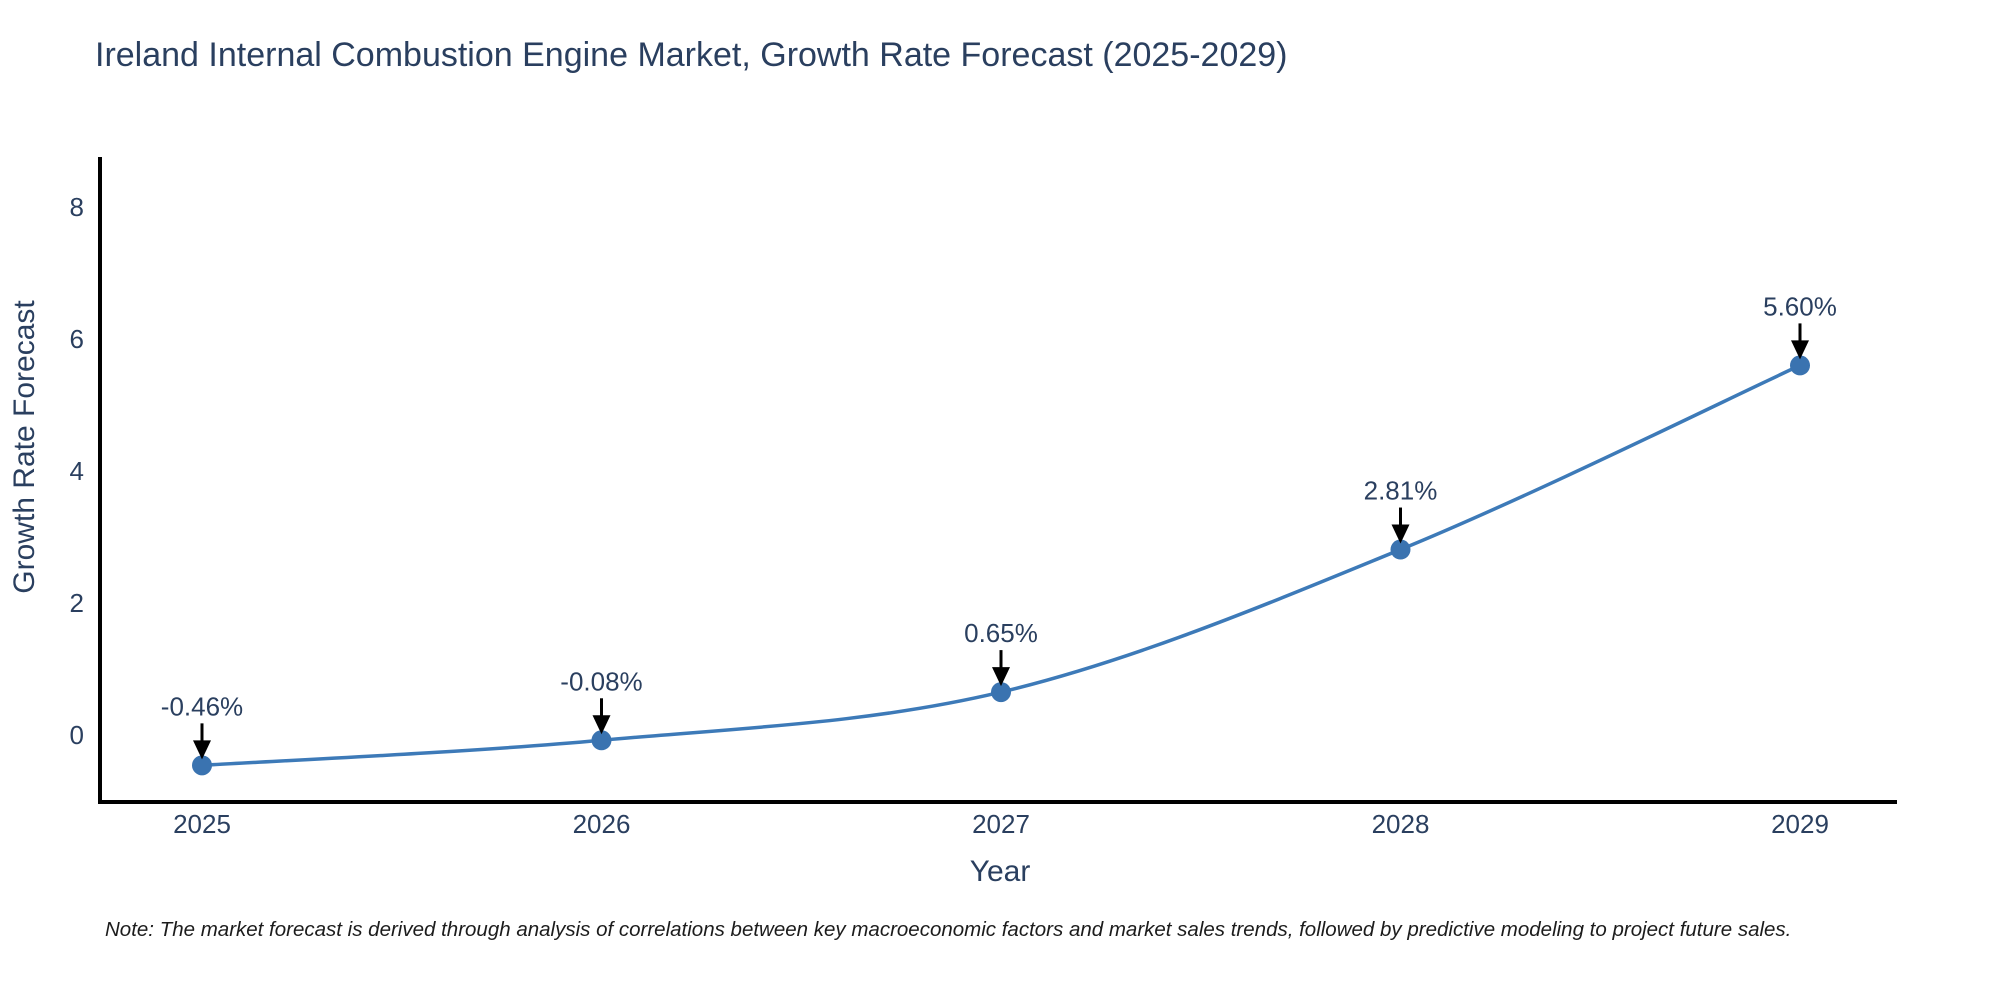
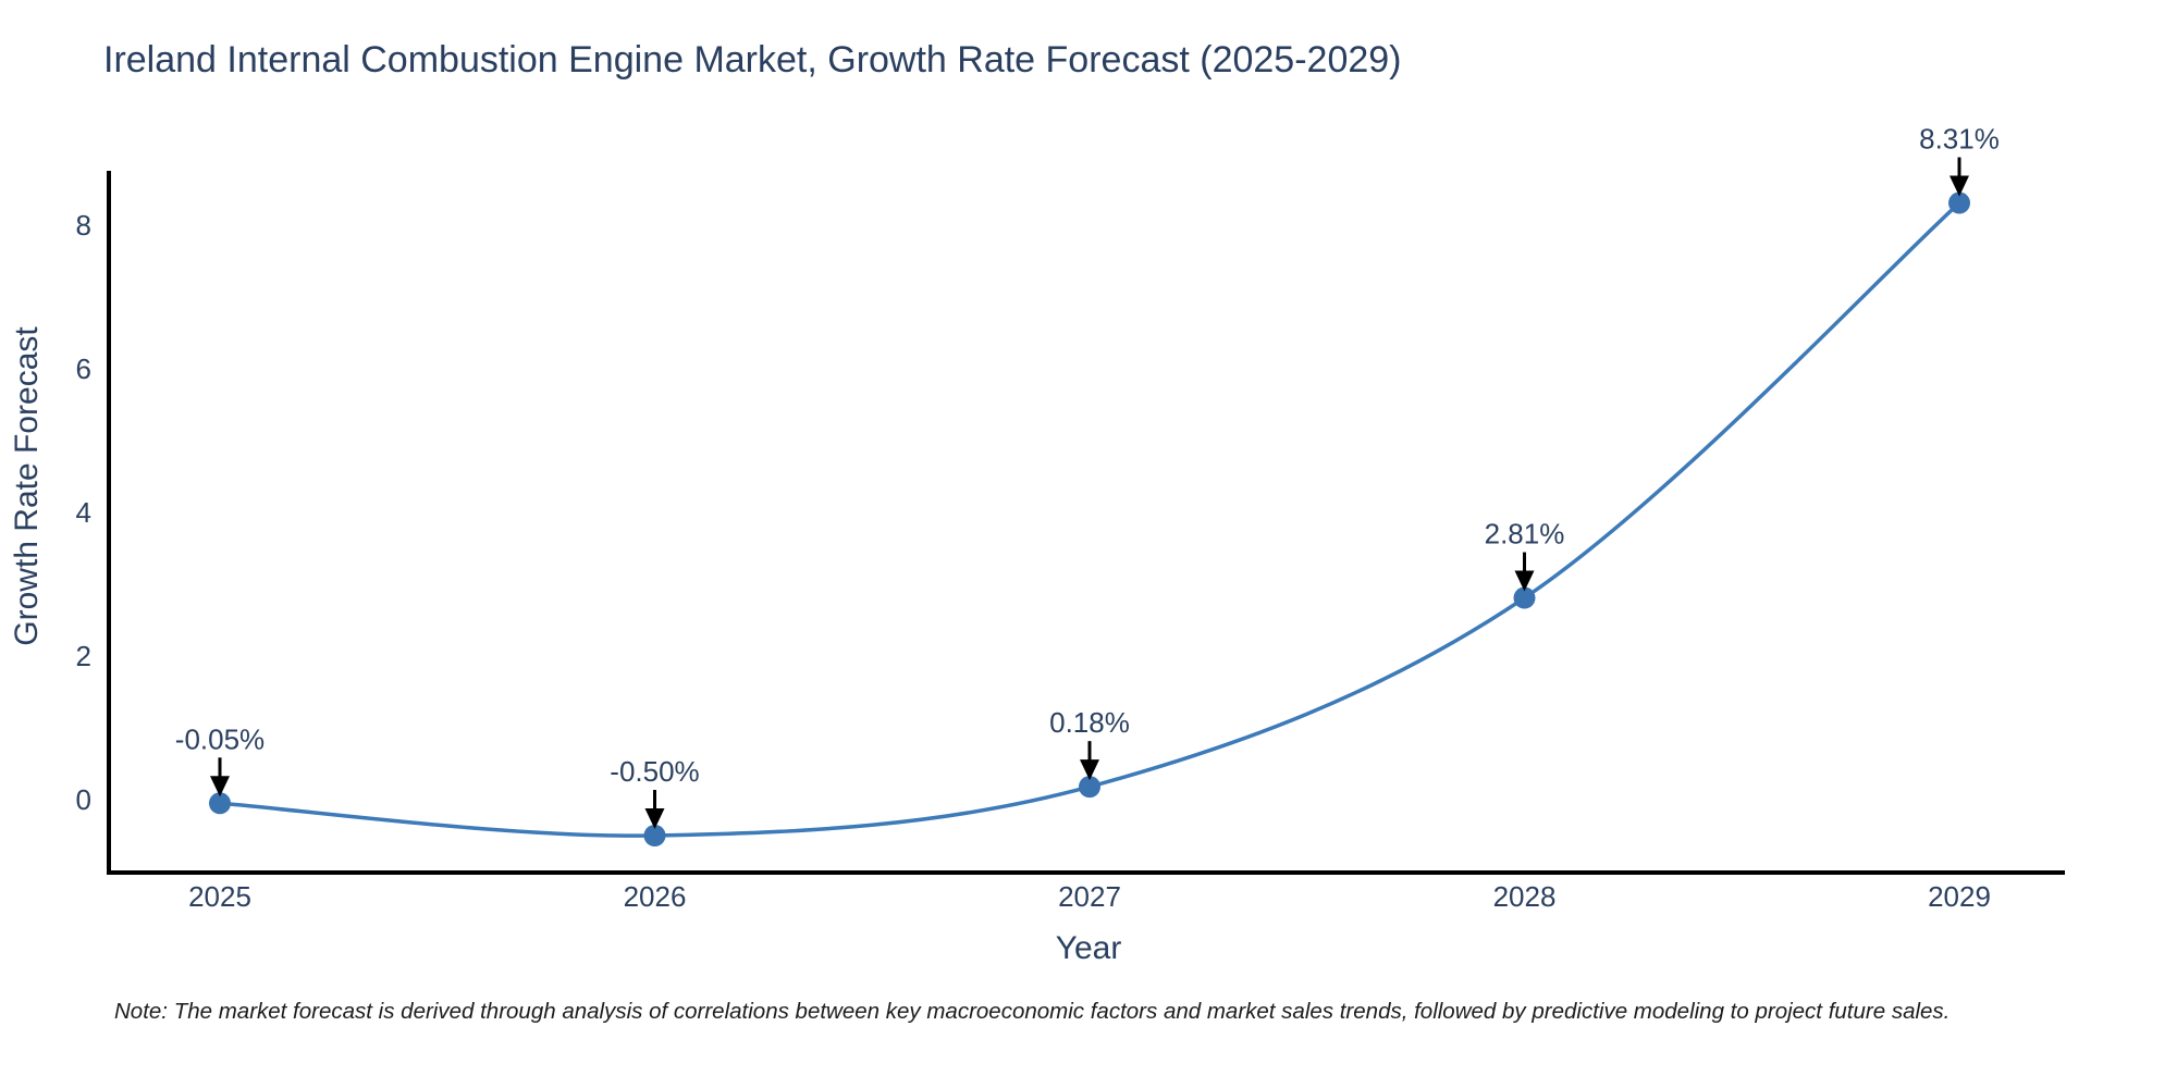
2025: -0.46% -> -0.05%
2026: -0.08% -> -0.50%
2027: 0.65% -> 0.18%
2029: 5.60% -> 8.31%
